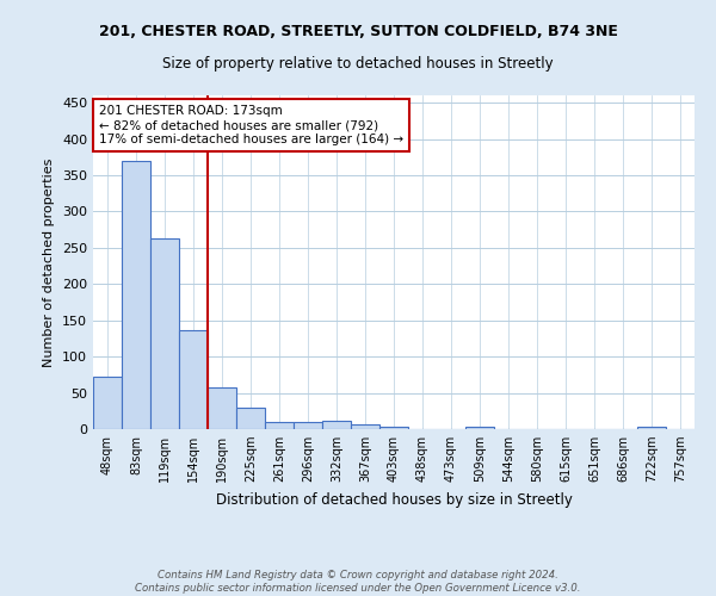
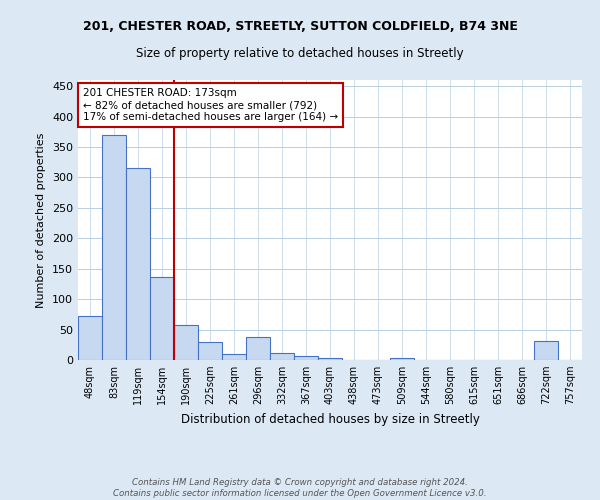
119sqm: 263 -> 316
296sqm: 10 -> 38
722sqm: 4 -> 32
